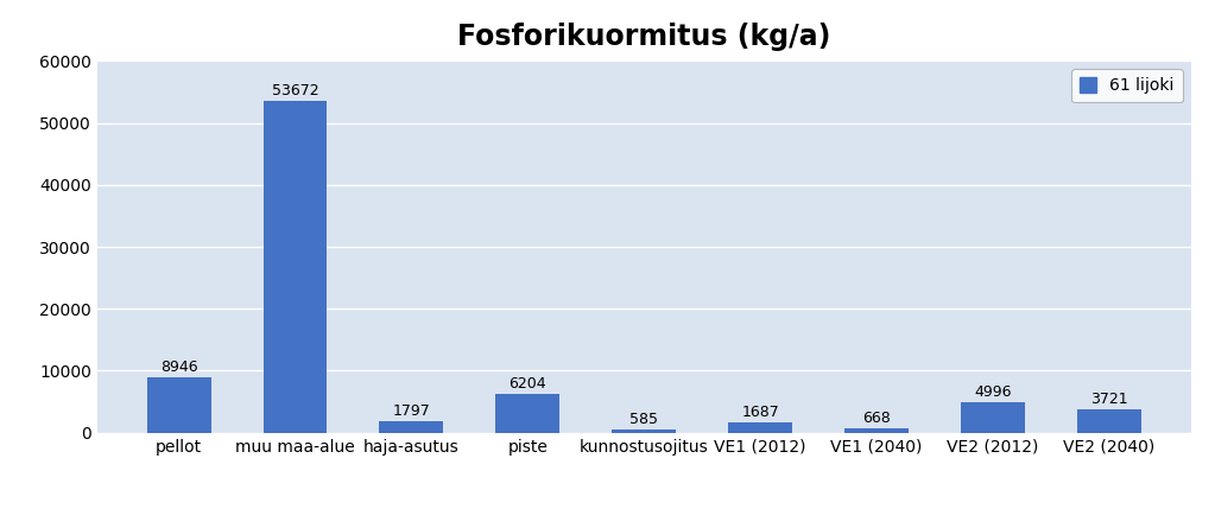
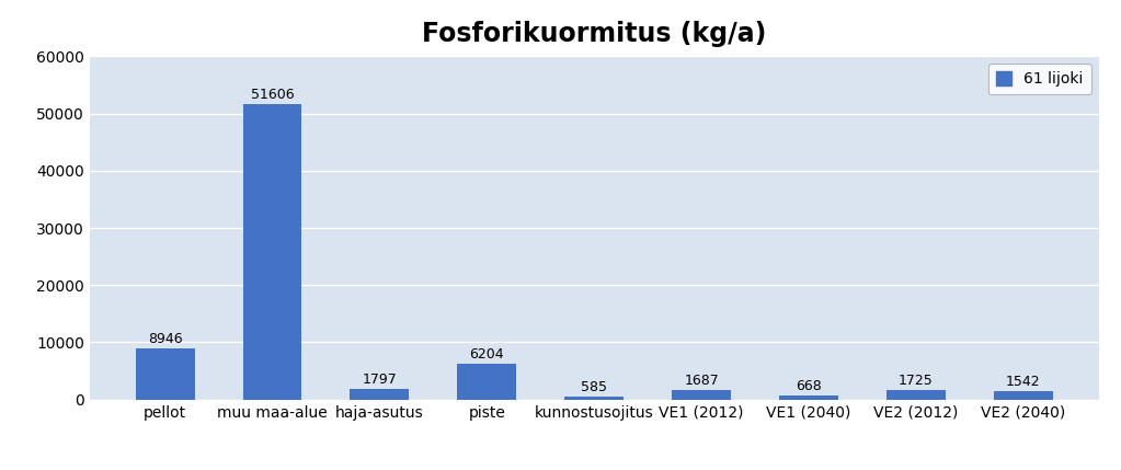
muu maa-alue: 53672 -> 51606
VE2 (2012): 4996 -> 1725
VE2 (2040): 3721 -> 1542
